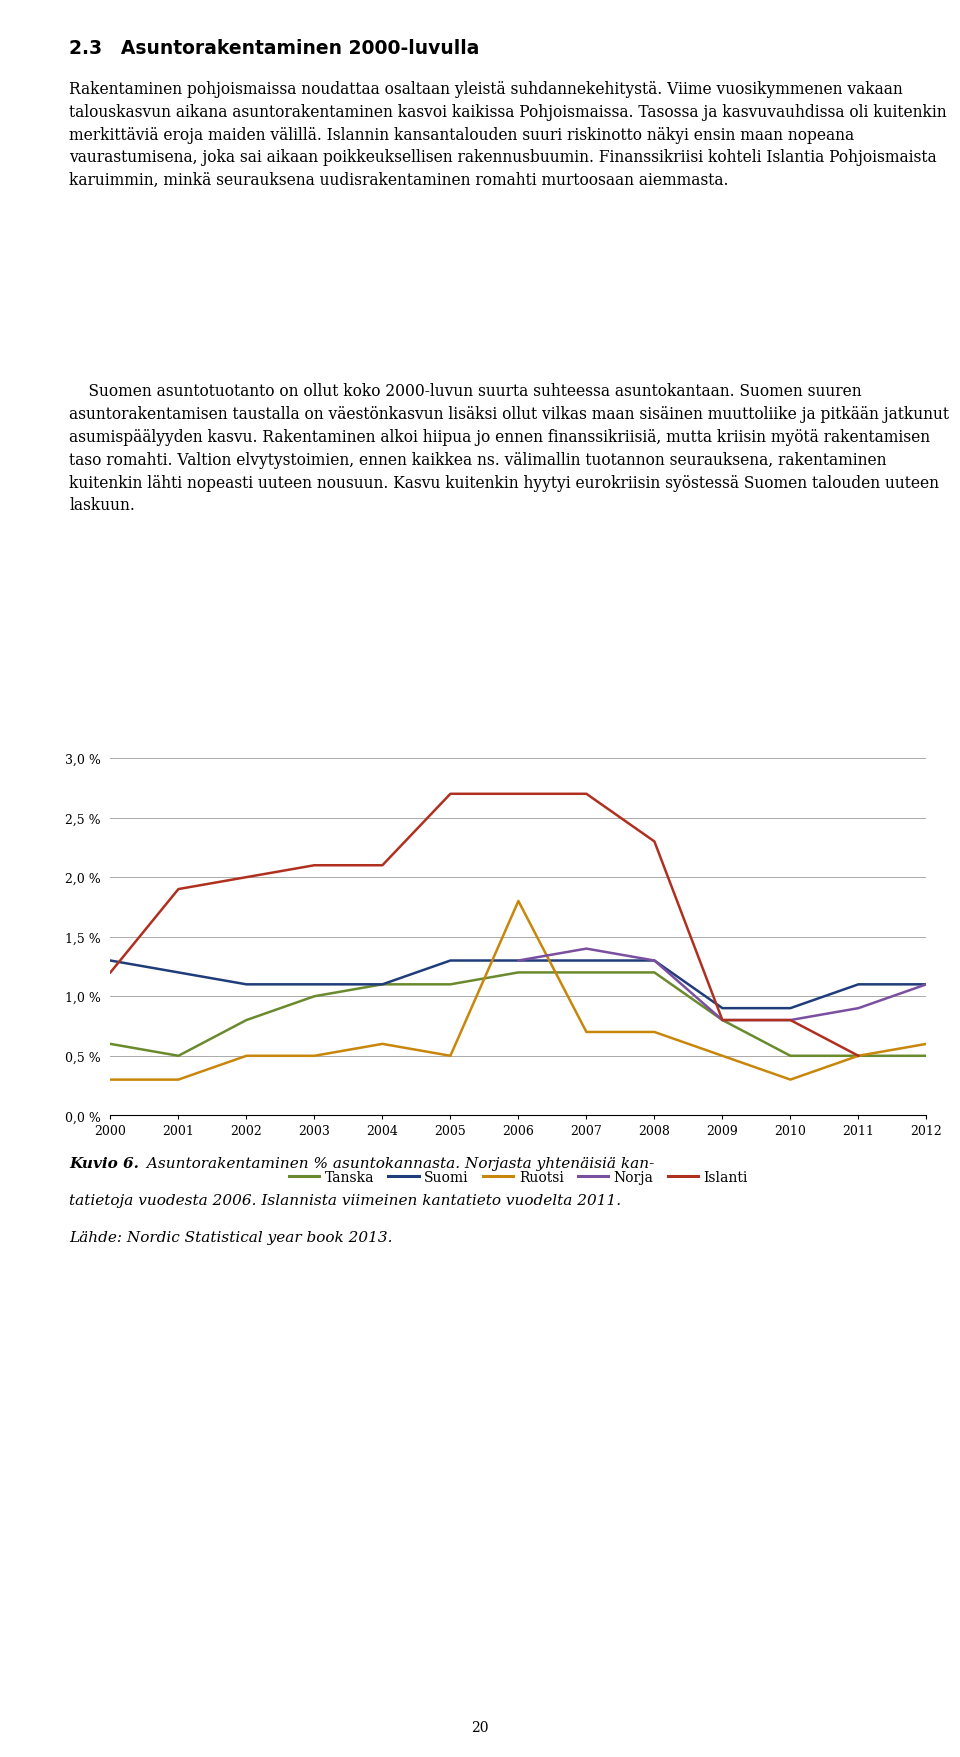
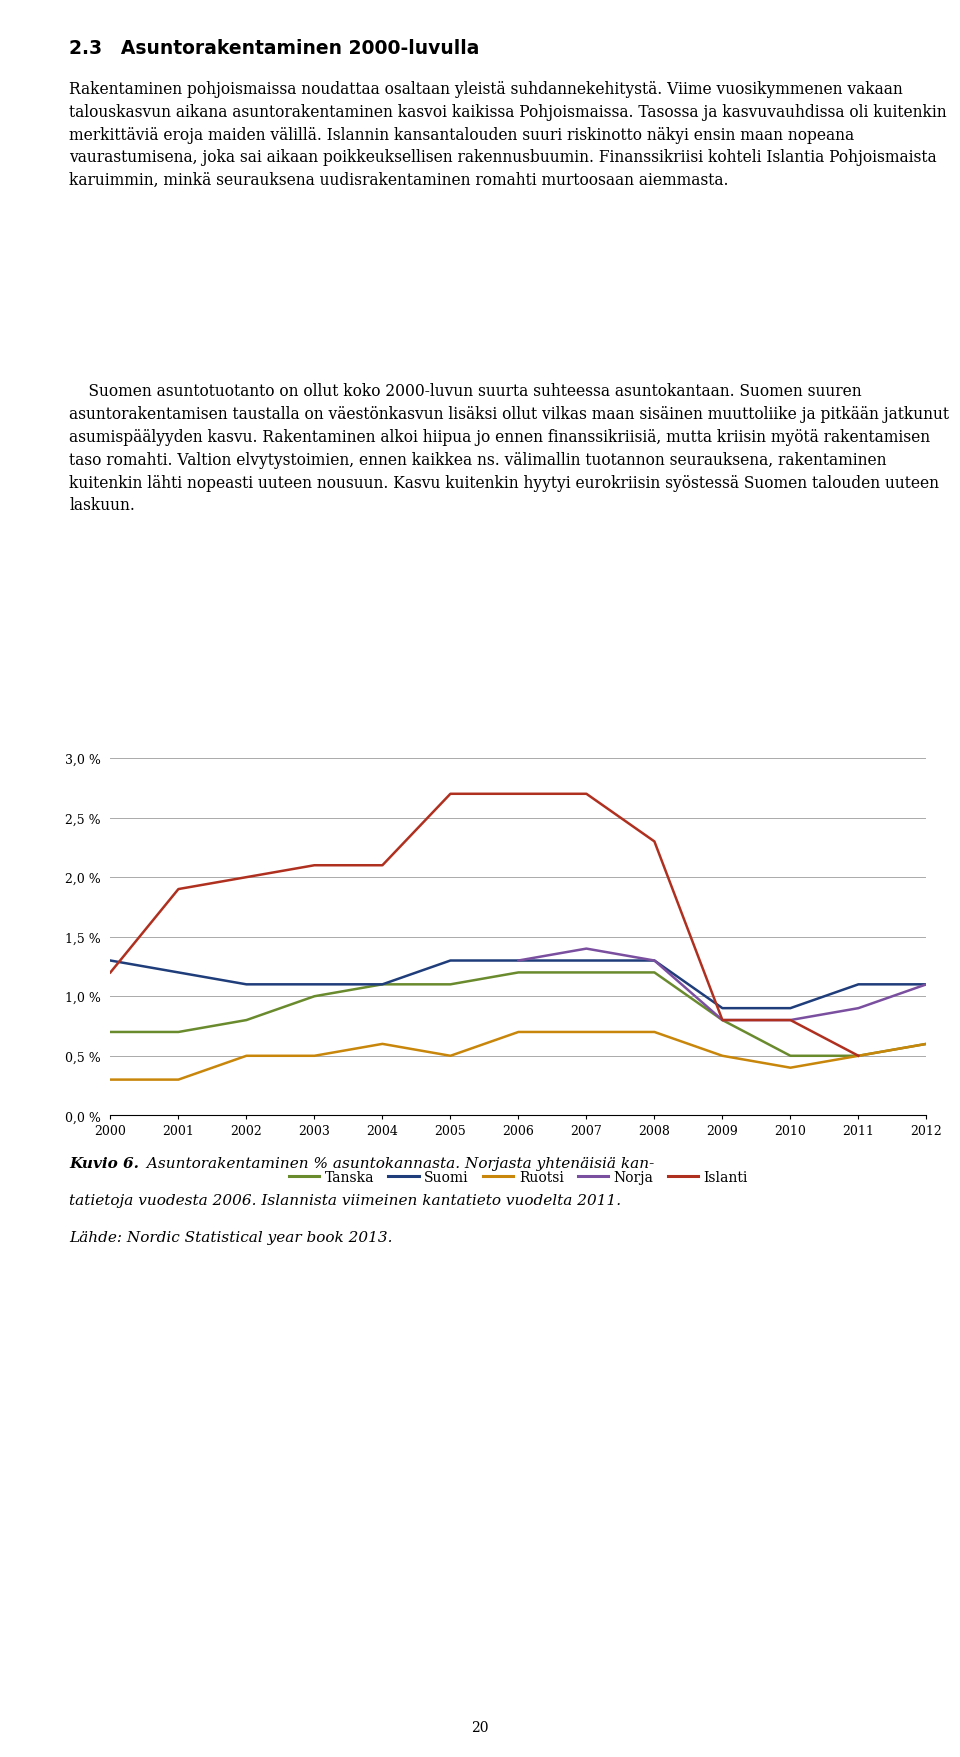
Tanska/2000: 0,6 % -> 0,7 %
Tanska/2001: 0,5 % -> 0,7 %
Ruotsi/2006: 1,8 % -> 0,7 %
Ruotsi/2010: 0,3 % -> 0,4 %
Tanska/2012: 0,5 % -> 0,6 %
